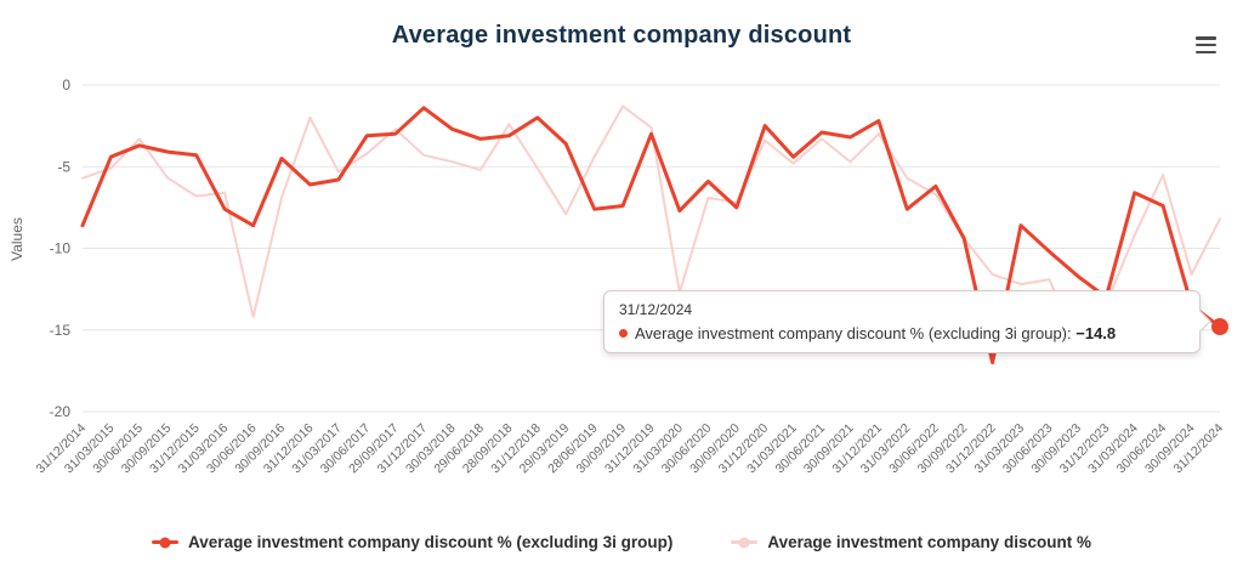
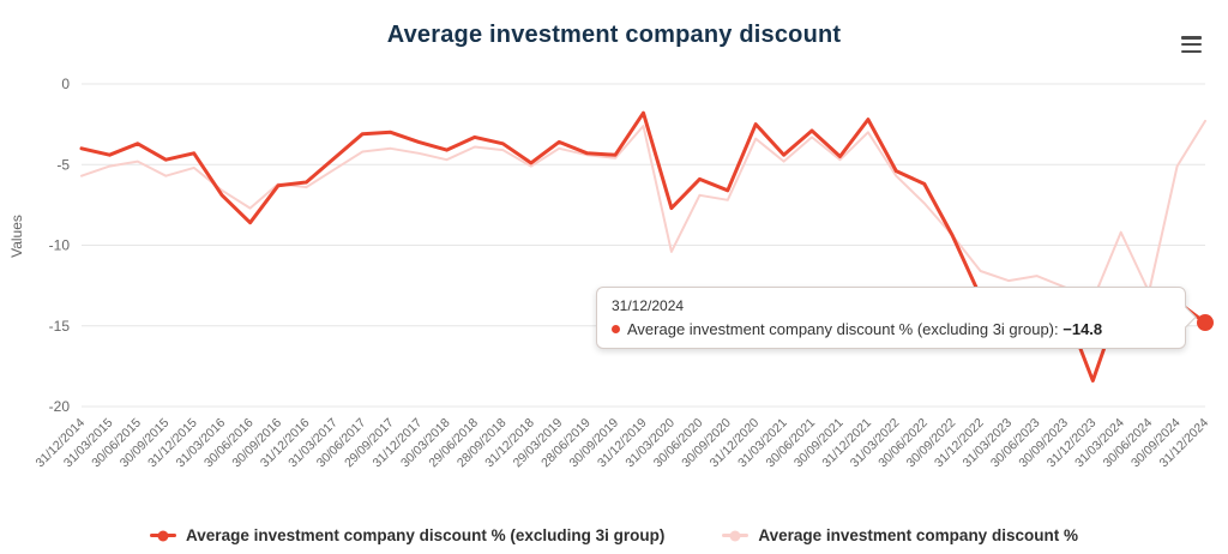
Average investment company discount % (excluding 3i group)/31/12/2014: -8.6 -> -4.0
Average investment company discount %/30/06/2015: -3.3 -> -4.8
Average investment company discount % (excluding 3i group)/30/09/2015: -4.1 -> -4.7
Average investment company discount %/31/12/2015: -6.8 -> -5.2
Average investment company discount % (excluding 3i group)/31/03/2016: -7.6 -> -6.9
Average investment company discount %/30/06/2016: -14.2 -> -7.7
Average investment company discount % (excluding 3i group)/30/09/2016: -4.5 -> -6.3
Average investment company discount %/30/09/2016: -6.9 -> -6.2
Average investment company discount %/31/12/2016: -2.0 -> -6.4
Average investment company discount % (excluding 3i group)/31/03/2017: -5.8 -> -4.6
Average investment company discount %/29/09/2017: -2.7 -> -4.0
Average investment company discount % (excluding 3i group)/31/12/2017: -1.4 -> -3.6
Average investment company discount % (excluding 3i group)/30/03/2018: -2.7 -> -4.1
Average investment company discount %/29/06/2018: -5.2 -> -3.9
Average investment company discount % (excluding 3i group)/28/09/2018: -3.1 -> -3.7
Average investment company discount %/28/09/2018: -2.4 -> -4.1
Average investment company discount % (excluding 3i group)/31/12/2018: -2.0 -> -4.9
Average investment company discount %/29/03/2019: -7.9 -> -4.0
Average investment company discount % (excluding 3i group)/28/06/2019: -7.6 -> -4.3
Average investment company discount % (excluding 3i group)/30/09/2019: -7.4 -> -4.4
Average investment company discount %/30/09/2019: -1.3 -> -4.6
Average investment company discount % (excluding 3i group)/31/12/2019: -3.0 -> -1.8
Average investment company discount %/31/03/2020: -12.7 -> -10.4
Average investment company discount % (excluding 3i group)/30/09/2020: -7.5 -> -6.6
Average investment company discount % (excluding 3i group)/30/09/2021: -3.2 -> -4.5
Average investment company discount % (excluding 3i group)/31/03/2022: -7.6 -> -5.4
Average investment company discount %/30/06/2022: -6.7 -> -7.4
Average investment company discount % (excluding 3i group)/31/12/2022: -17.0 -> -13.2
Average investment company discount % (excluding 3i group)/31/03/2023: -8.6 -> -12.9
Average investment company discount % (excluding 3i group)/30/06/2023: -10.2 -> -13.1
Average investment company discount % (excluding 3i group)/30/09/2023: -11.7 -> -13.9
Average investment company discount %/30/09/2023: -16.0 -> -12.6
Average investment company discount % (excluding 3i group)/31/12/2023: -13.0 -> -18.4
Average investment company discount % (excluding 3i group)/31/03/2024: -6.6 -> -13.4
Average investment company discount % (excluding 3i group)/30/06/2024: -7.4 -> -14.4
Average investment company discount %/30/06/2024: -5.5 -> -12.9
Average investment company discount %/30/09/2024: -11.6 -> -5.1
Average investment company discount %/31/12/2024: -8.2 -> -2.3
